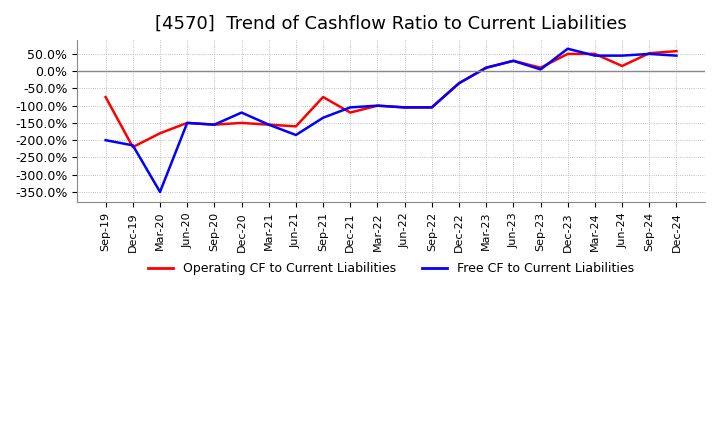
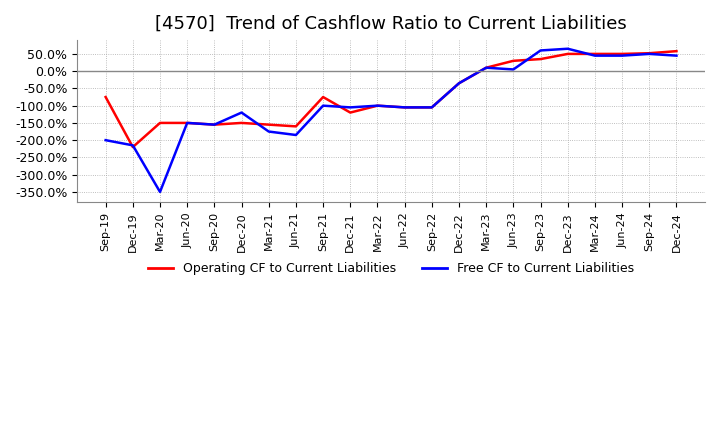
Operating CF to Current Liabilities/Mar-20: -180% -> -150%
Free CF to Current Liabilities/Mar-21: -155% -> -175%
Free CF to Current Liabilities/Sep-21: -135% -> -100%
Free CF to Current Liabilities/Jun-23: 30% -> 5%
Operating CF to Current Liabilities/Sep-23: 10% -> 35%
Free CF to Current Liabilities/Sep-23: 5% -> 60%
Operating CF to Current Liabilities/Jun-24: 15% -> 50%
